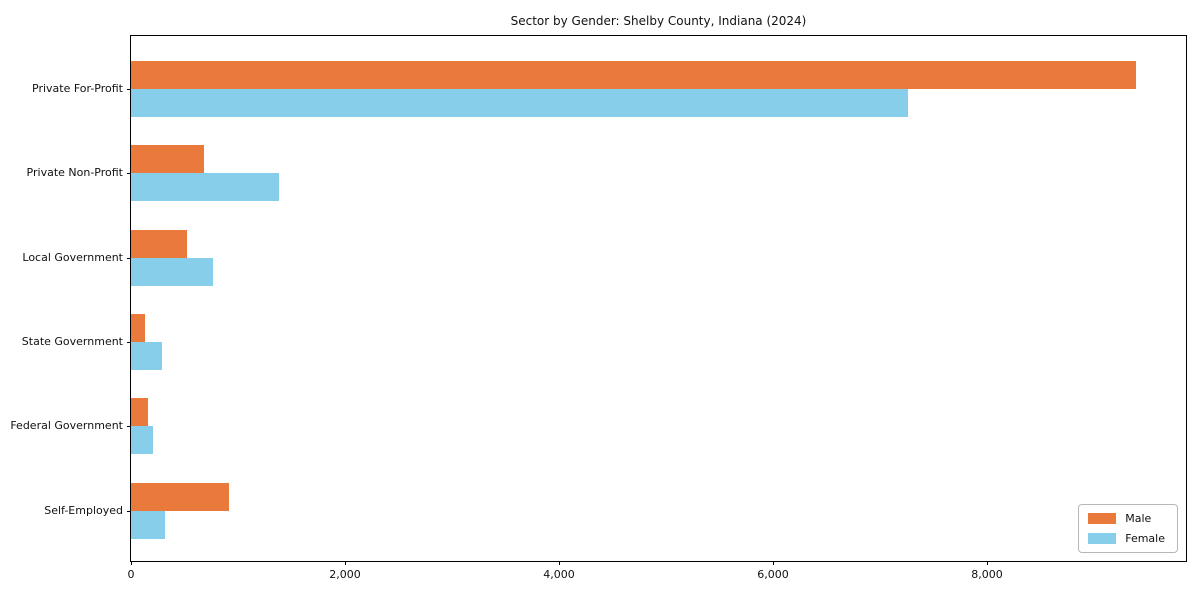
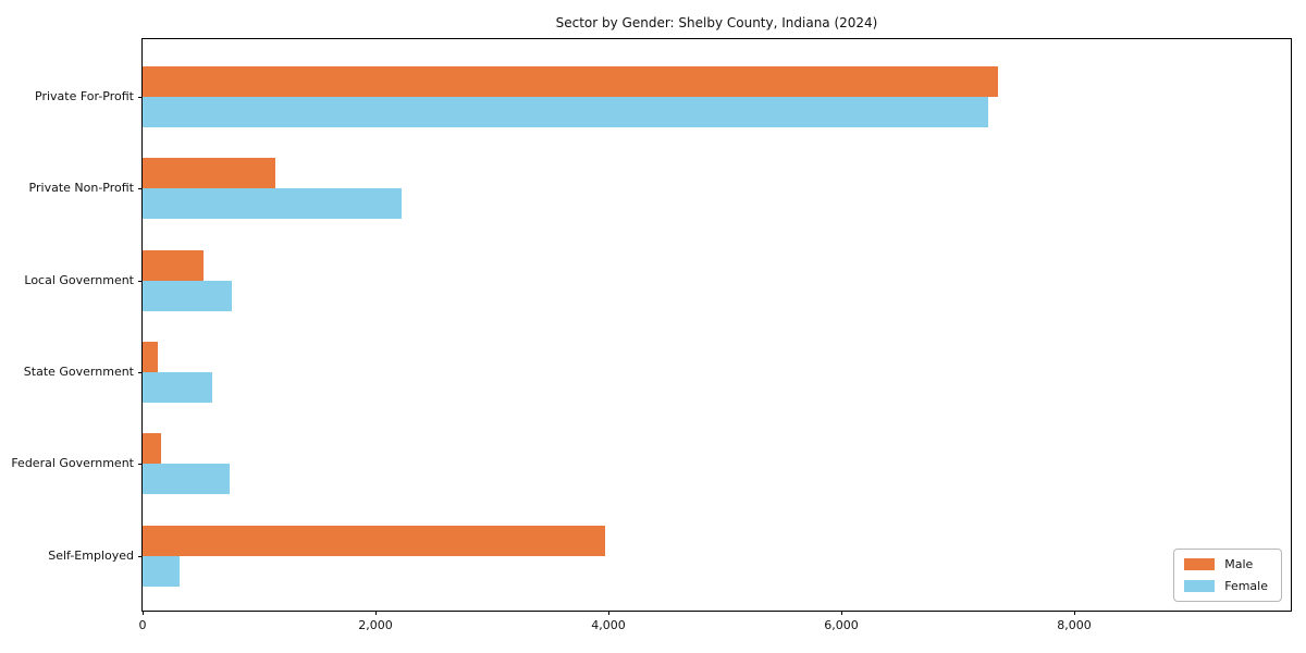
Male/Private For-Profit: 9390 -> 7350
Male/Private Non-Profit: 680 -> 1140
Female/Private Non-Profit: 1380 -> 2220
Female/State Government: 290 -> 600
Female/Federal Government: 210 -> 750
Male/Self-Employed: 920 -> 3970
